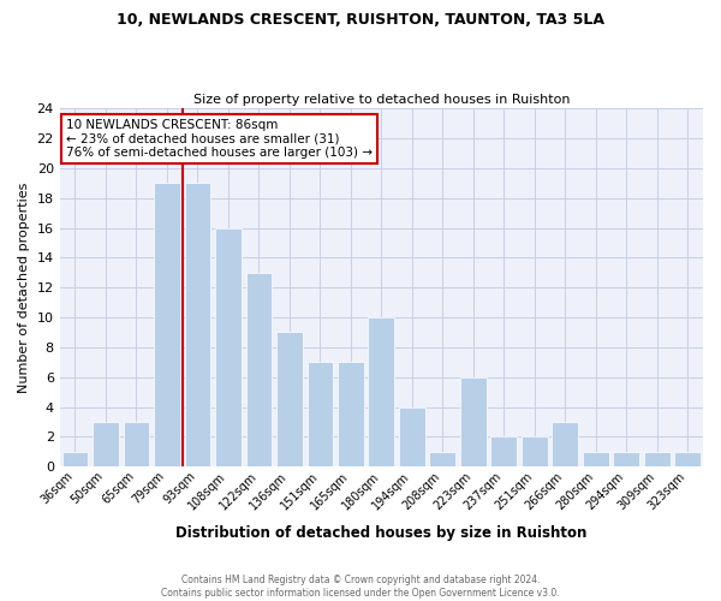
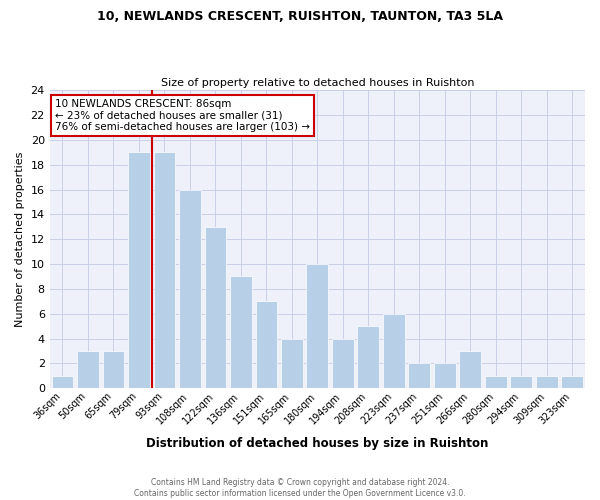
165sqm: 7 -> 4
208sqm: 1 -> 5
